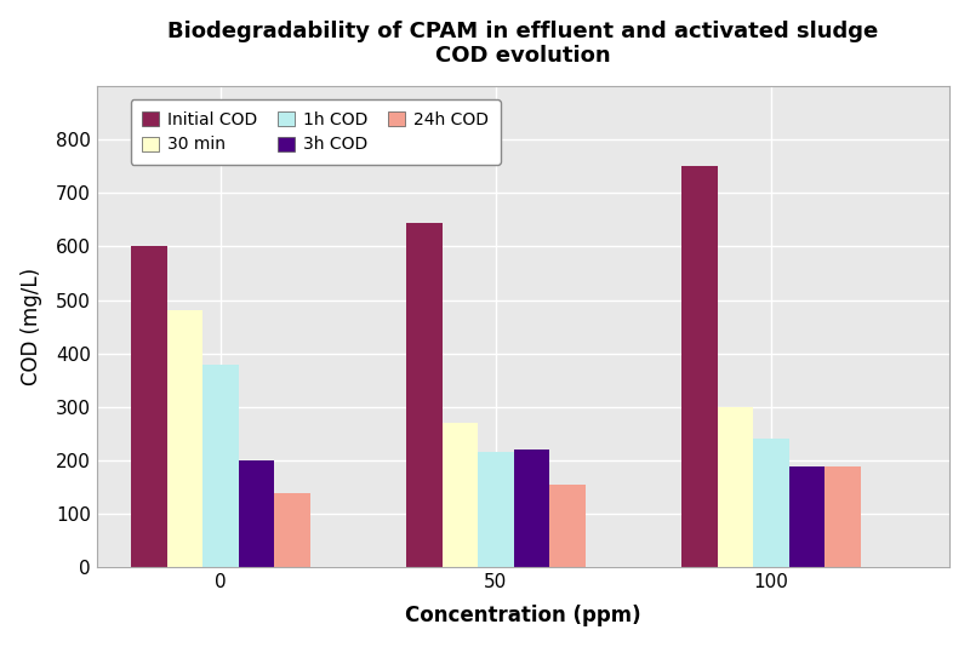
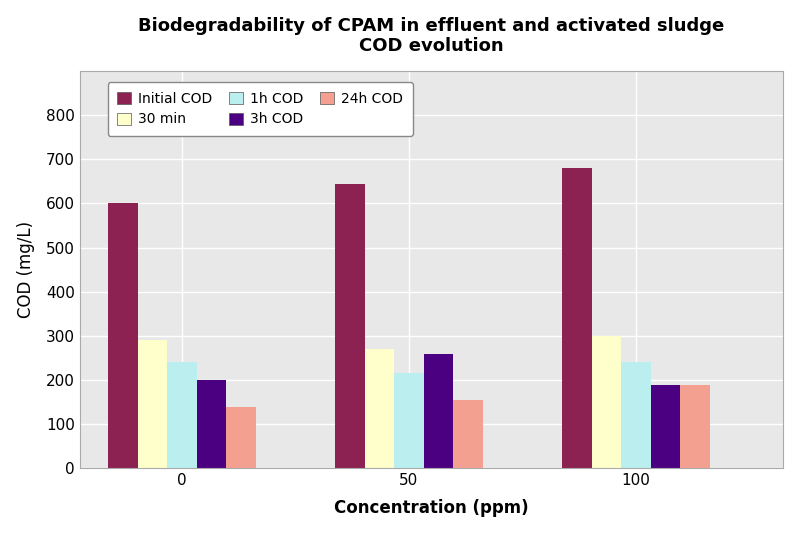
30 min/0: 480 -> 290
1h COD/0: 380 -> 240
3h COD/50: 220 -> 258
Initial COD/100: 750 -> 680
